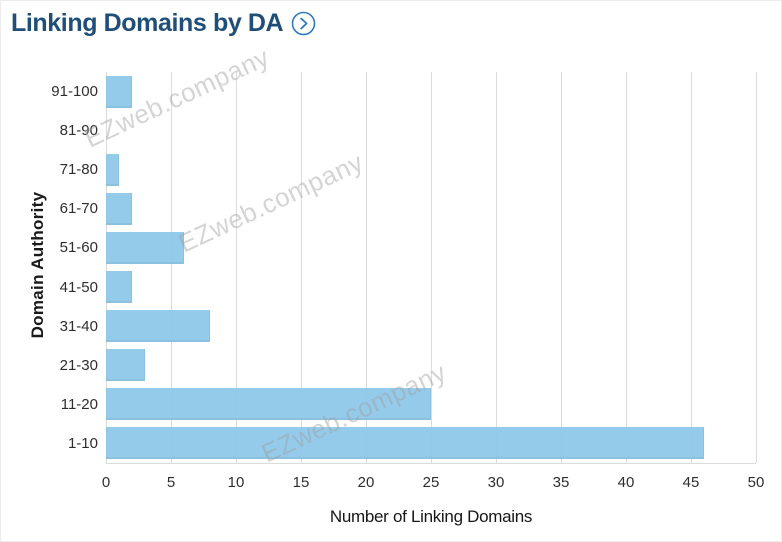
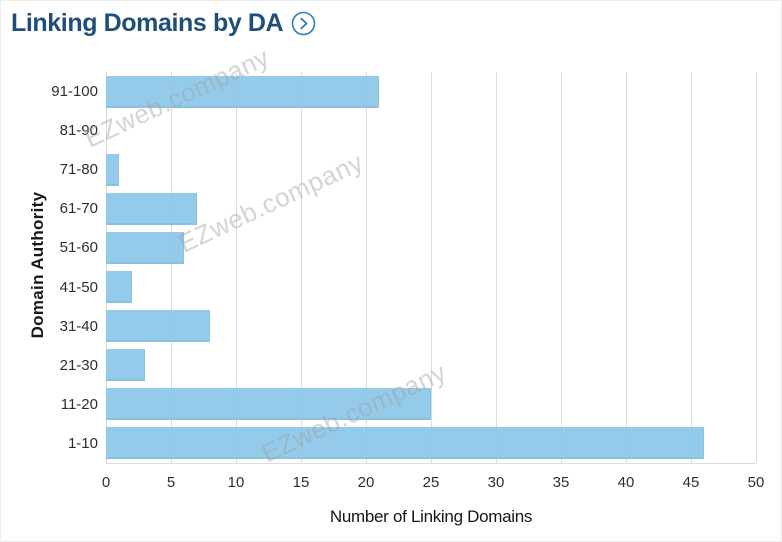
91-100: 2 -> 21
61-70: 2 -> 7
